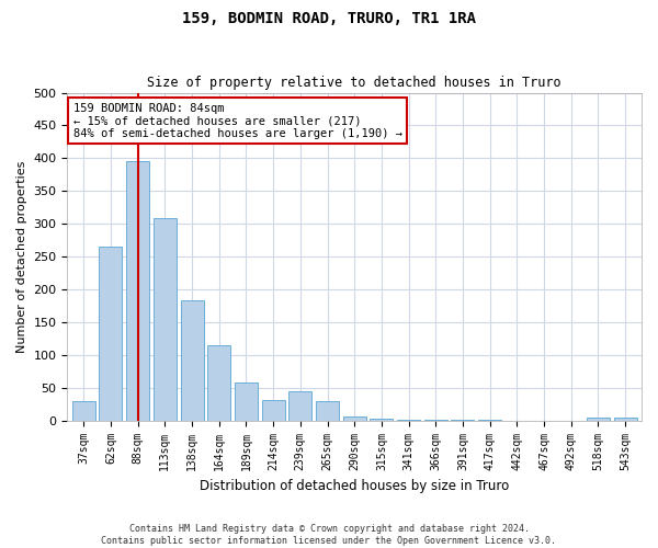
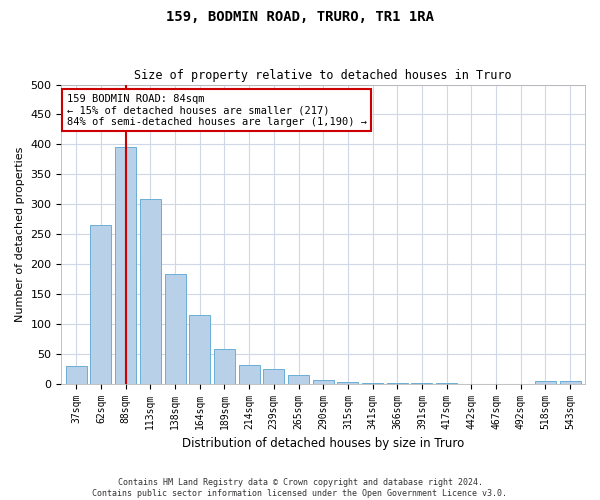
239sqm: 44 -> 25
265sqm: 30 -> 14
